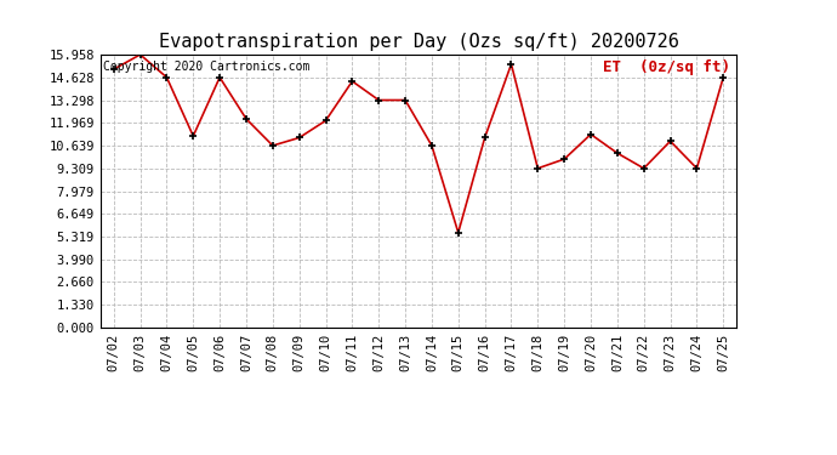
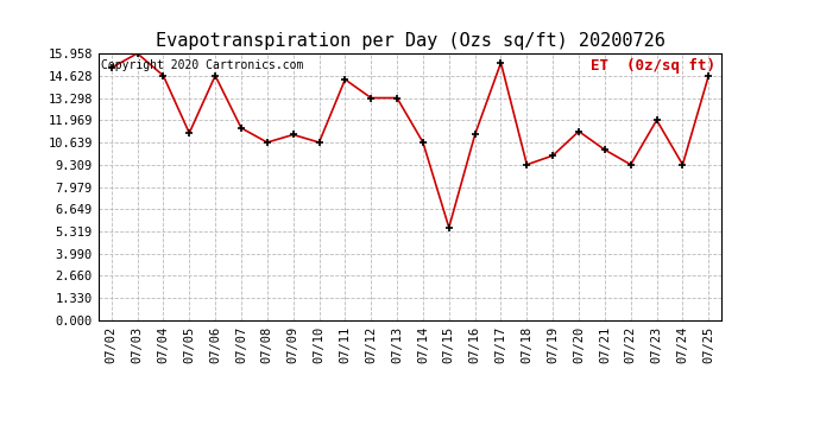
07/07: 12.2 -> 11.5
07/10: 12.1 -> 10.6
07/23: 10.9 -> 12.0
